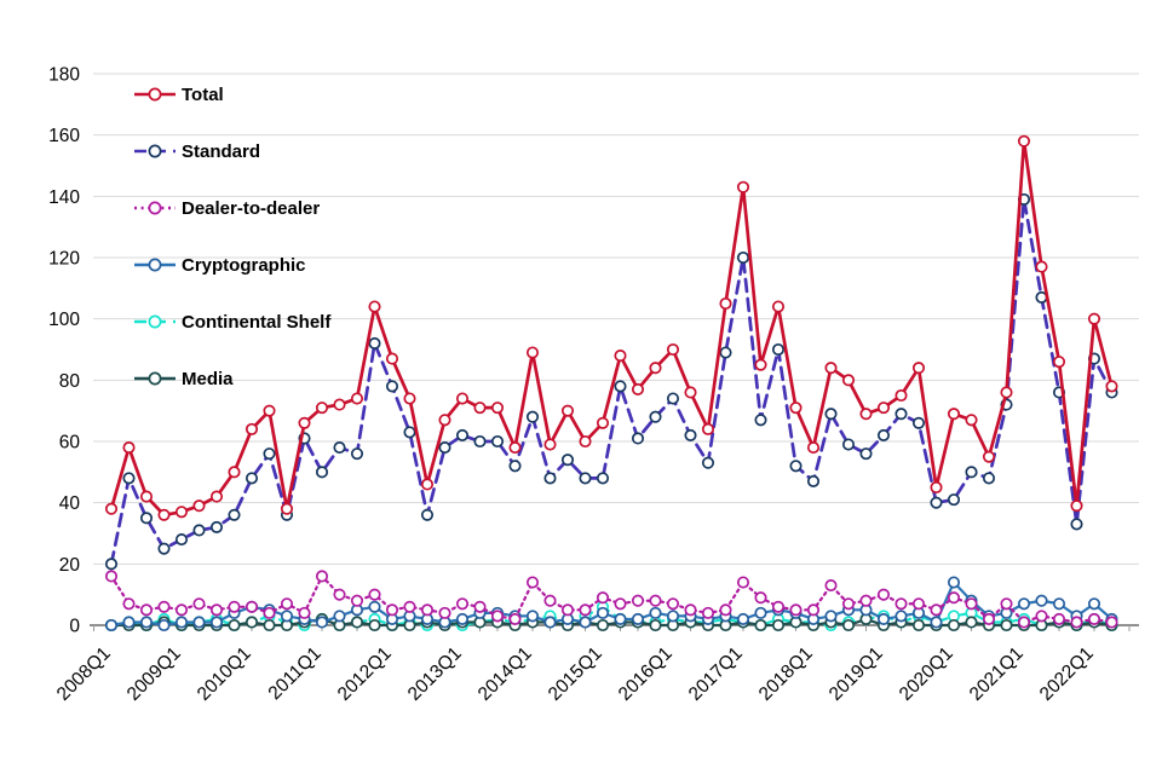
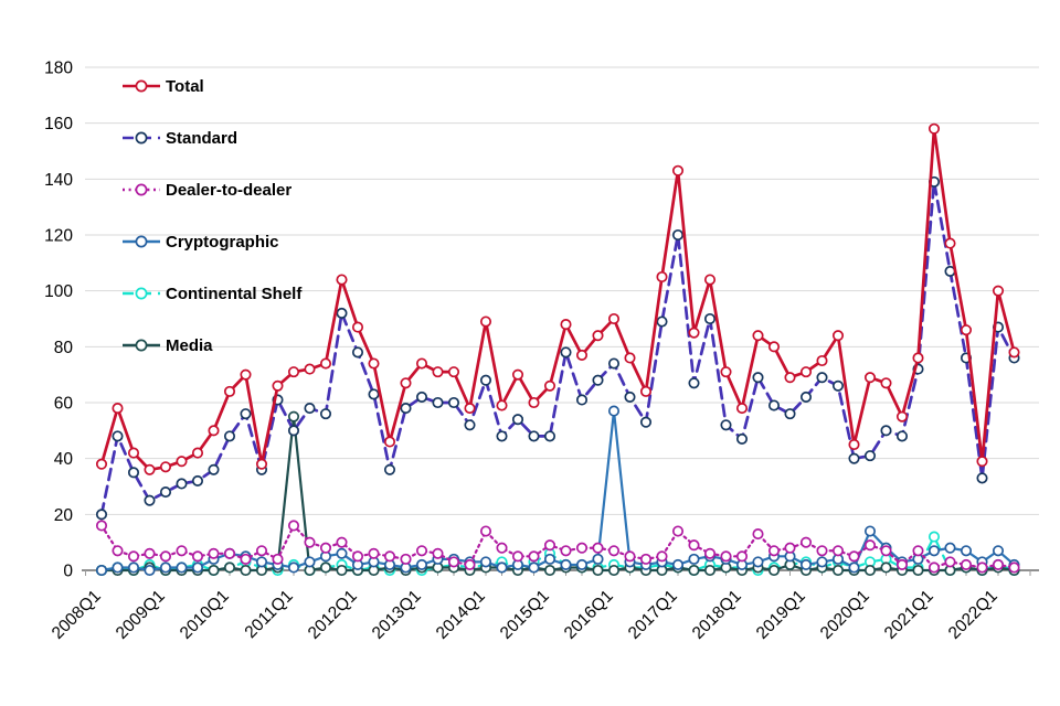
Media/2011Q1: 2 -> 55
Cryptographic/2016Q1: 3 -> 57
Continental Shelf/2021Q1: 2 -> 12
